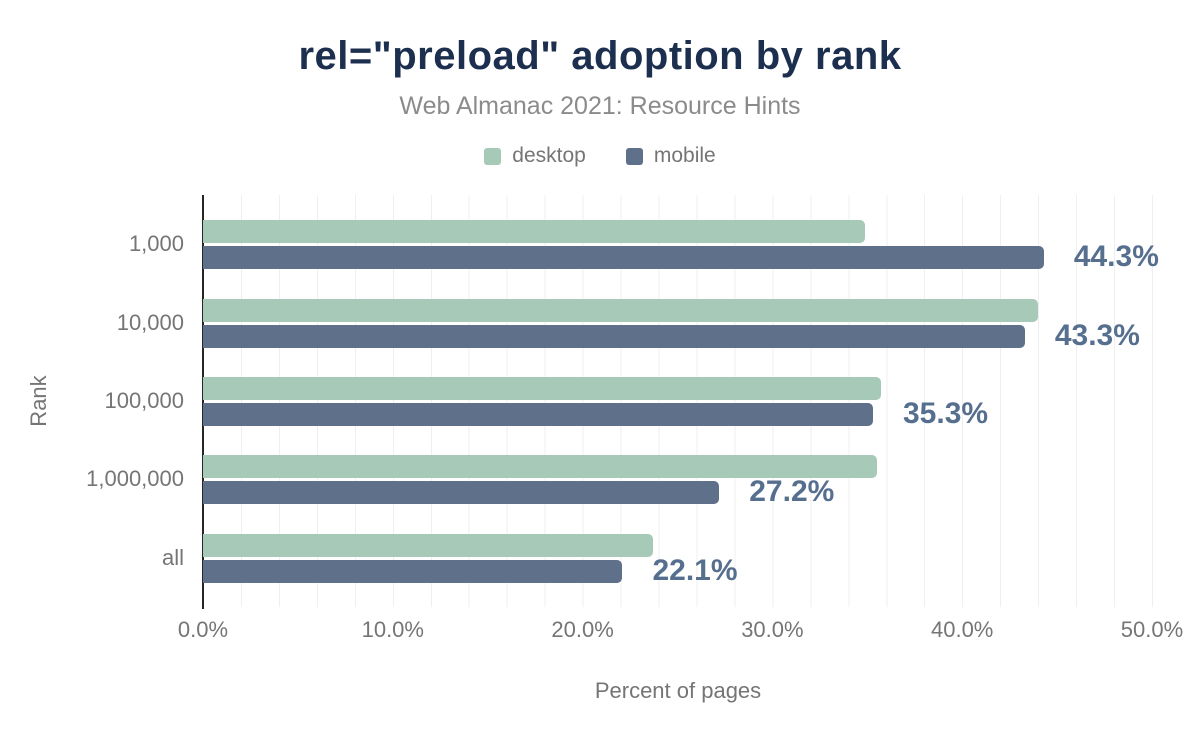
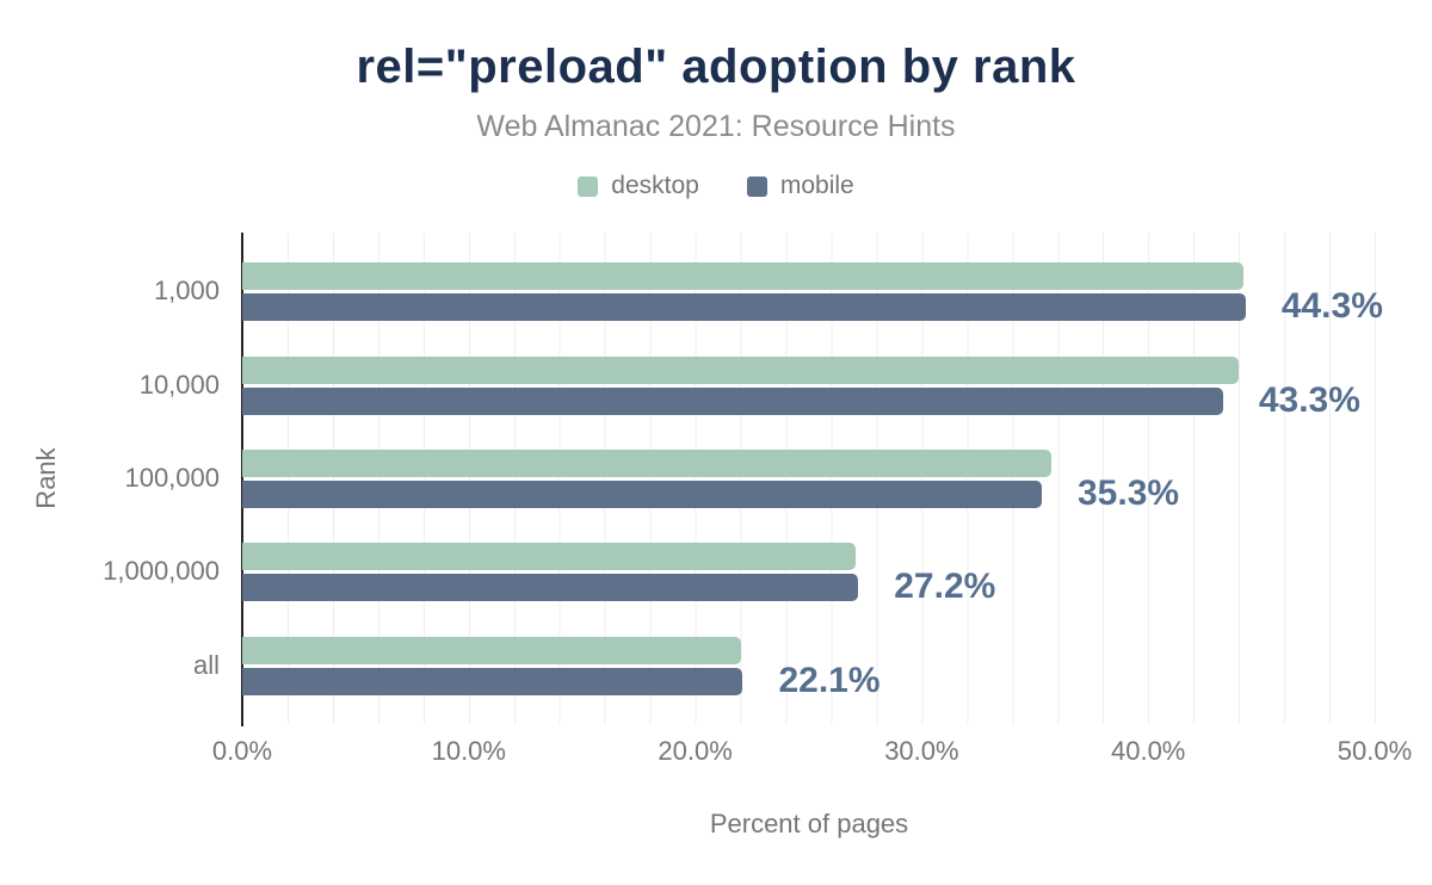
desktop/1,000: 34.9% -> 44.2%
desktop/1,000,000: 35.5% -> 27.1%
desktop/all: 23.7% -> 22.0%
